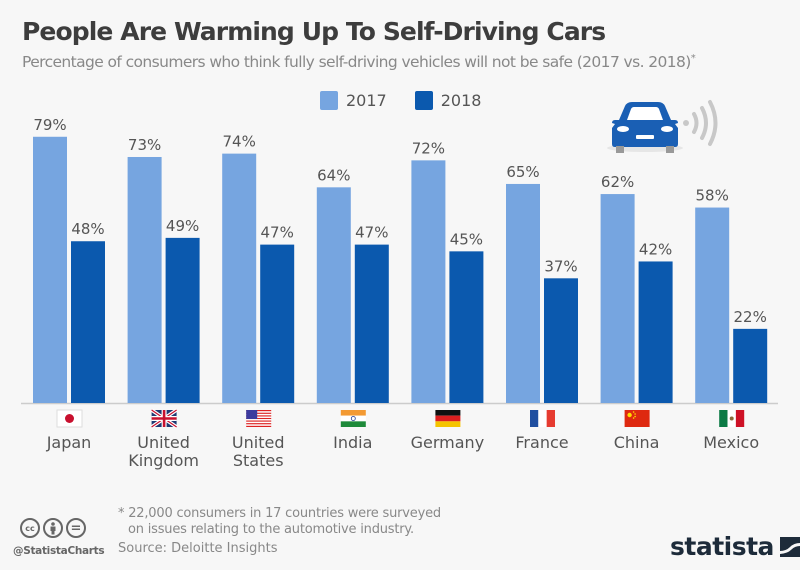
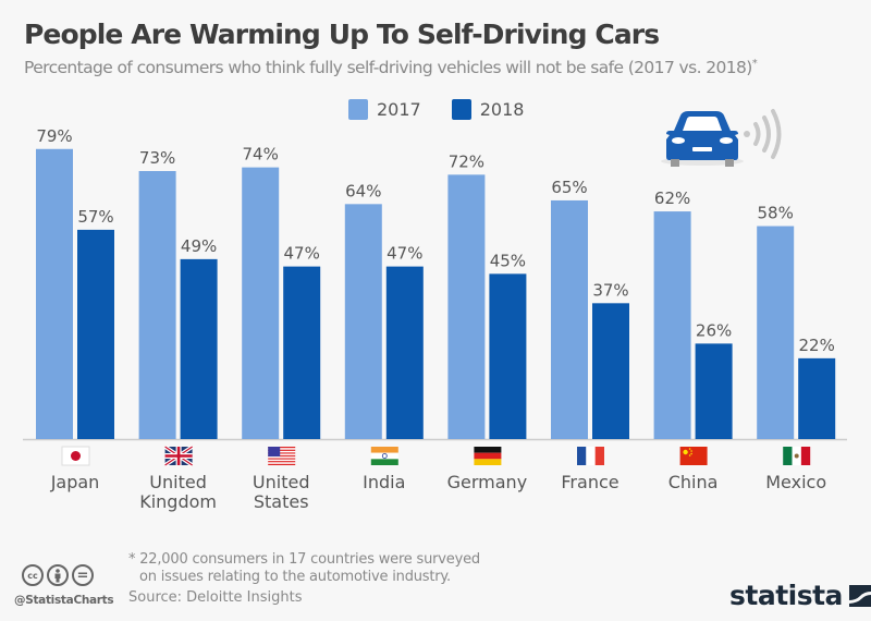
2018/Japan: 48% -> 57%
2018/China: 42% -> 26%
